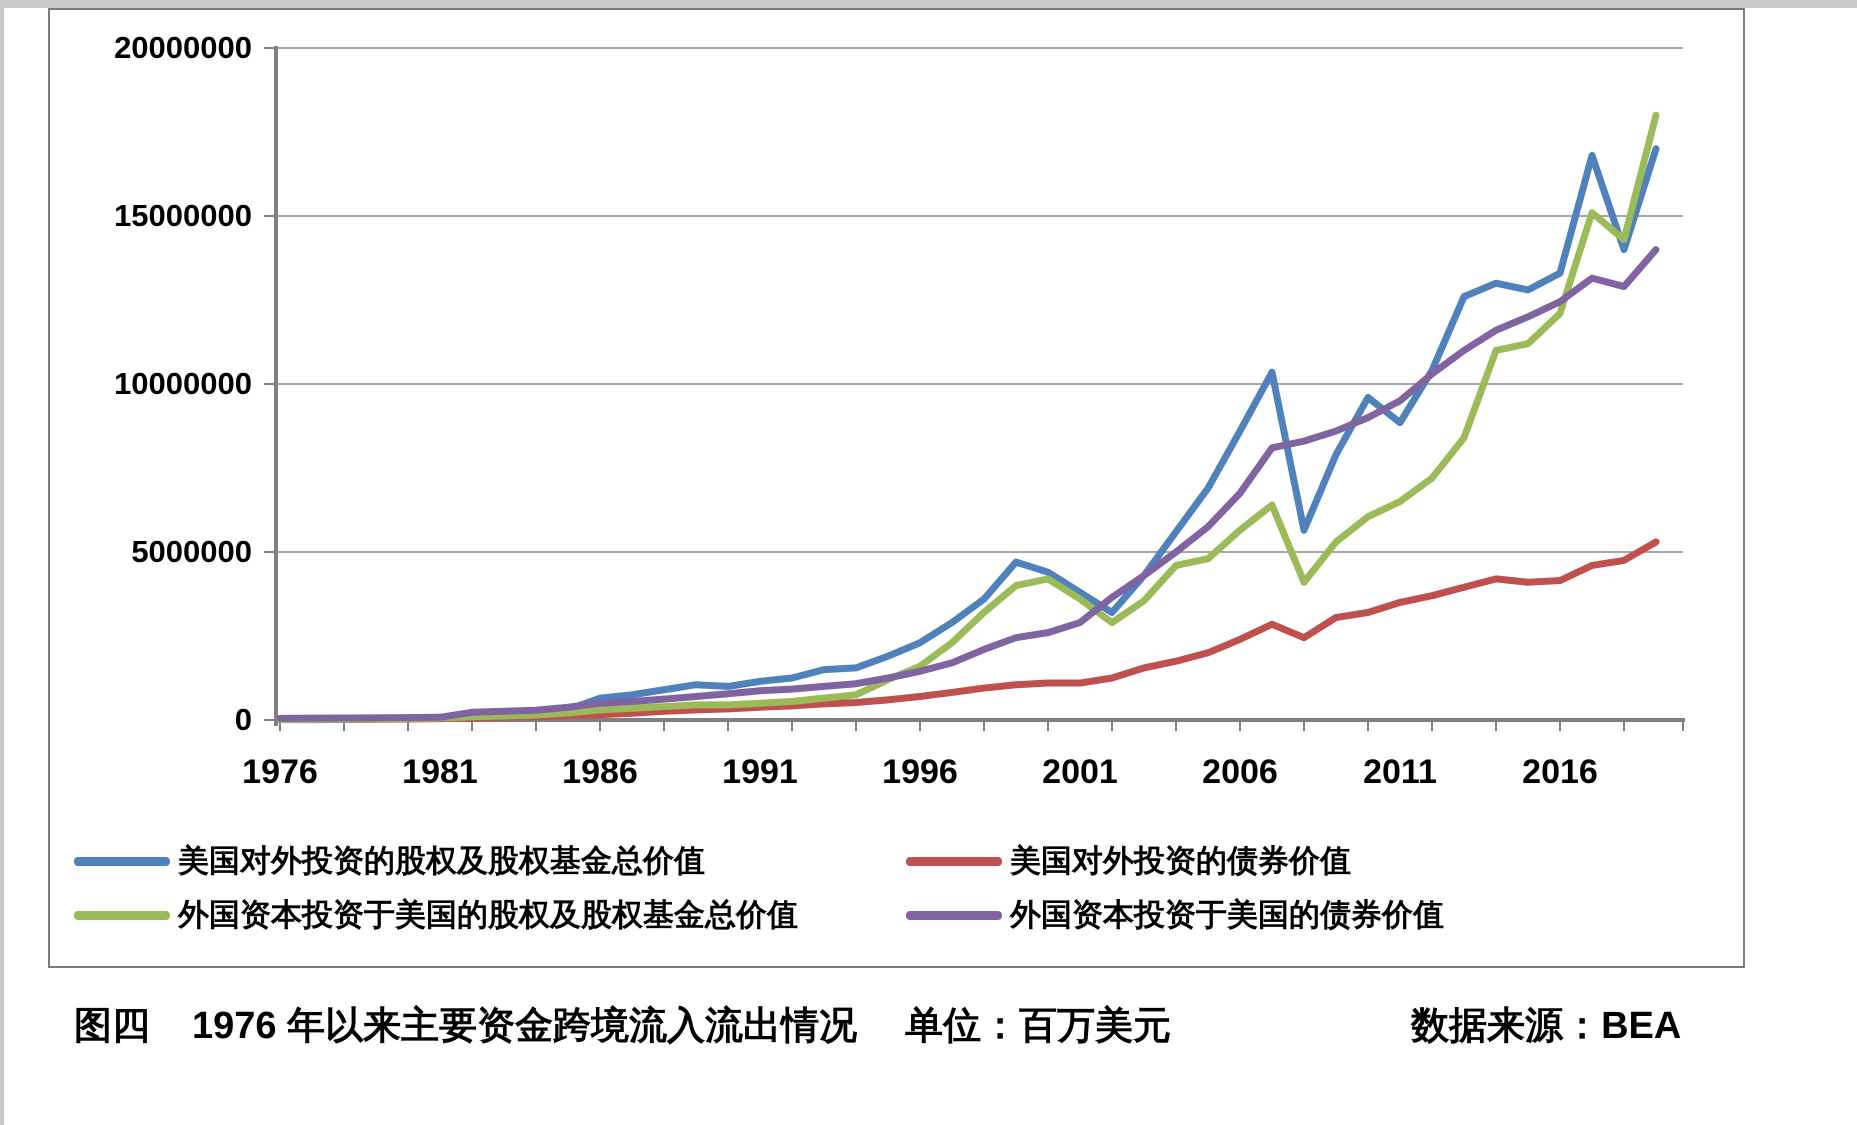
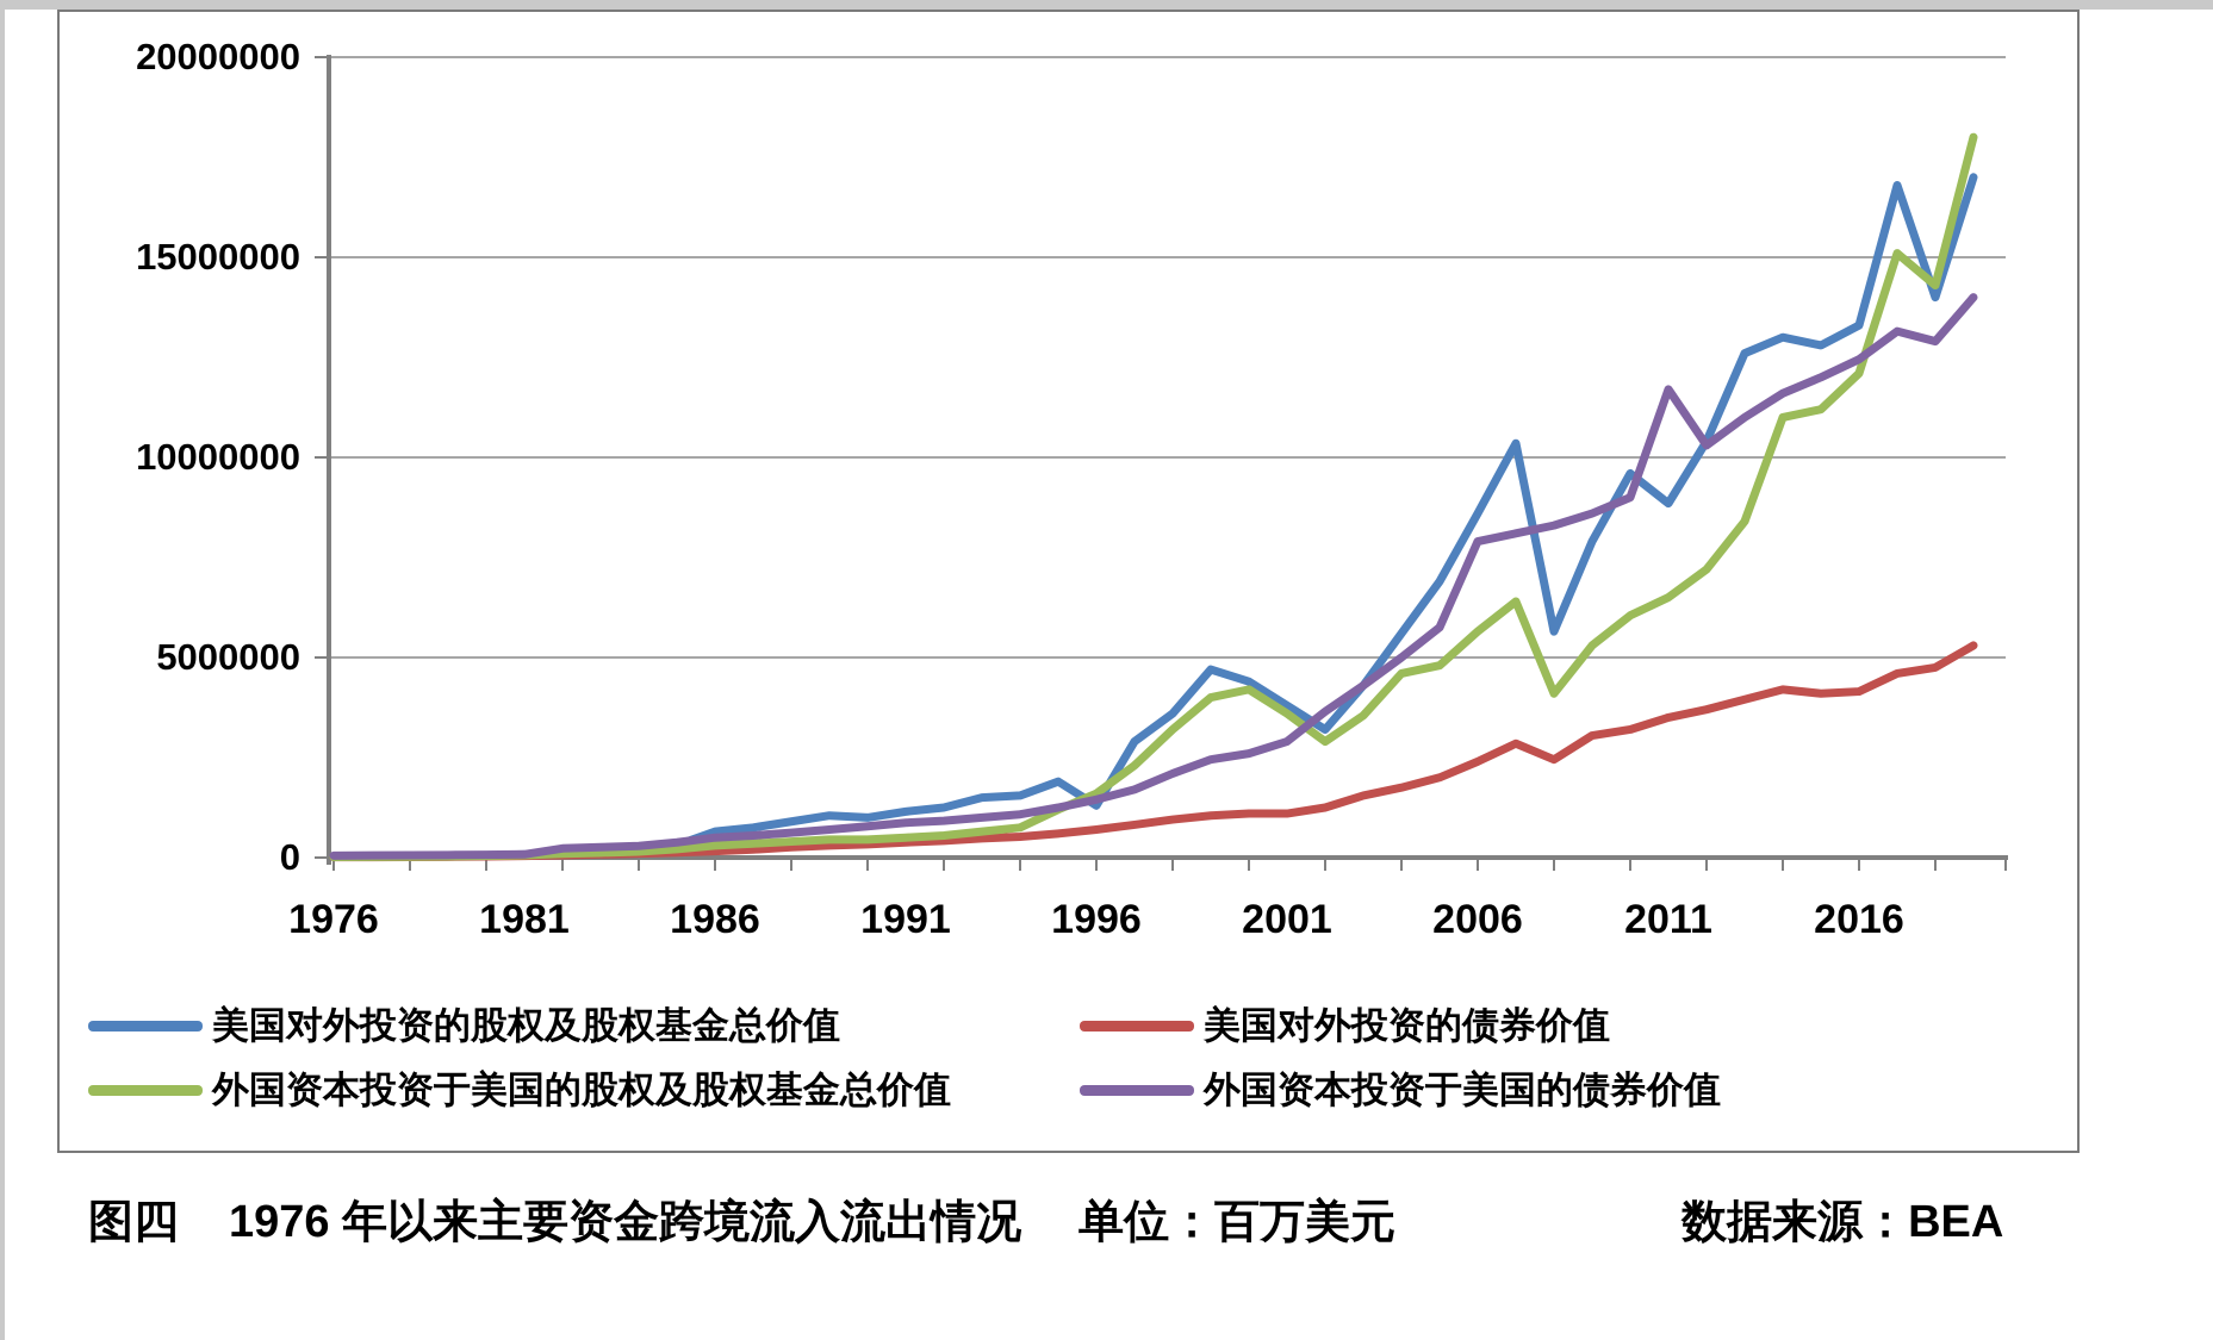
美国对外投资的股权及股权基金总价值/1996: 2300000 -> 1300000
外国资本投资于美国的债券价值/2006: 6800000 -> 7900000
外国资本投资于美国的债券价值/2011: 9500000 -> 11700000
